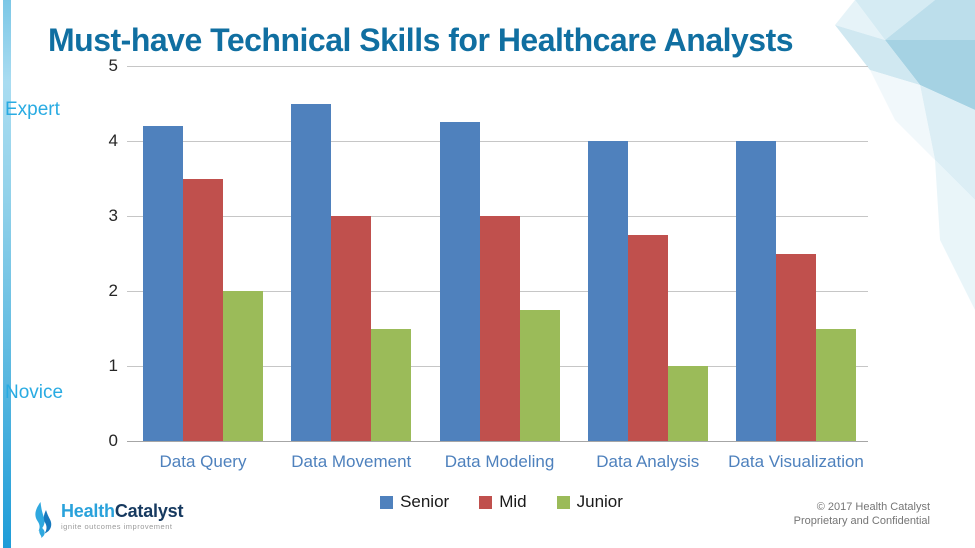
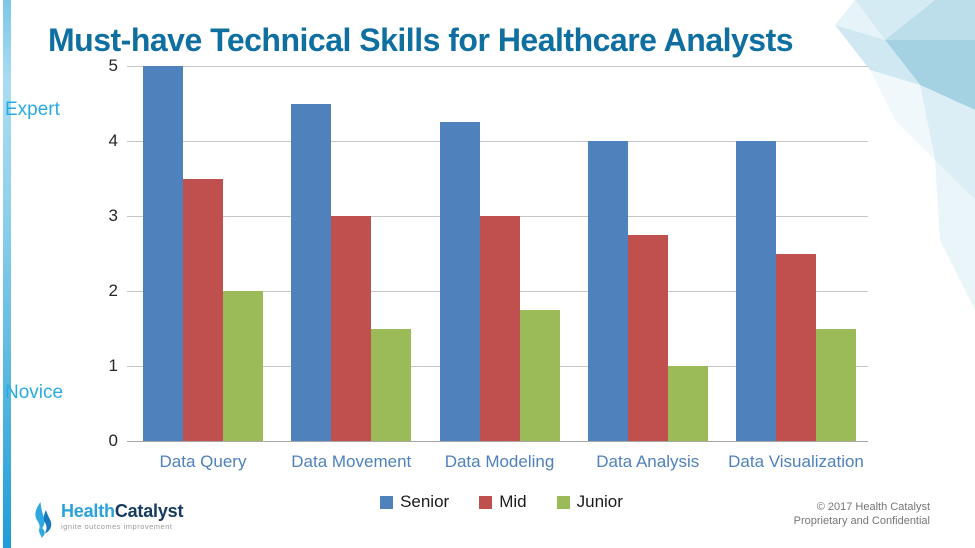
Senior/Data Query: 4.2 -> 5.0
